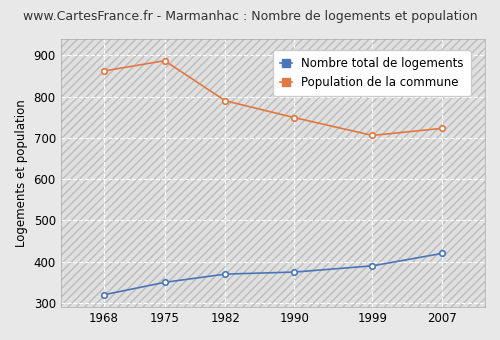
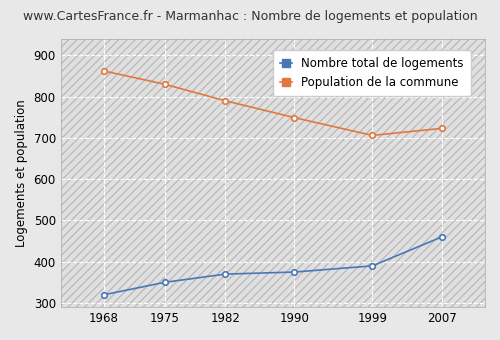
Population de la commune/1975: 887 -> 830
Nombre total de logements/2007: 420 -> 460
